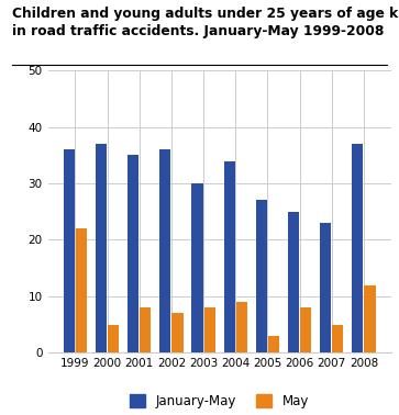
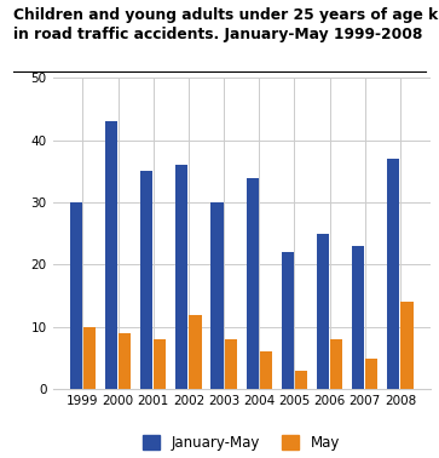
January-May/1999: 36 -> 30
May/1999: 22 -> 10
January-May/2000: 37 -> 43
May/2000: 5 -> 9
May/2002: 7 -> 12
May/2004: 9 -> 6
January-May/2005: 27 -> 22
May/2008: 12 -> 14
